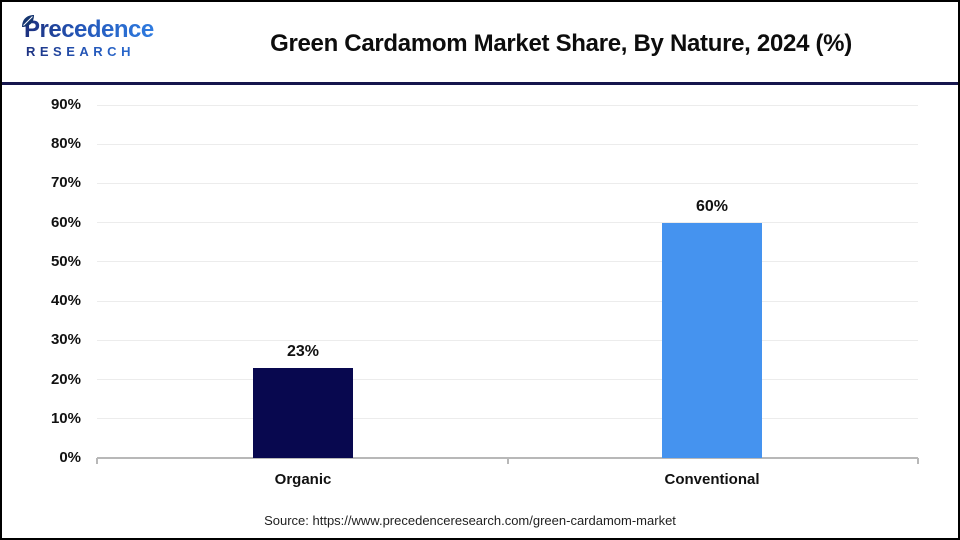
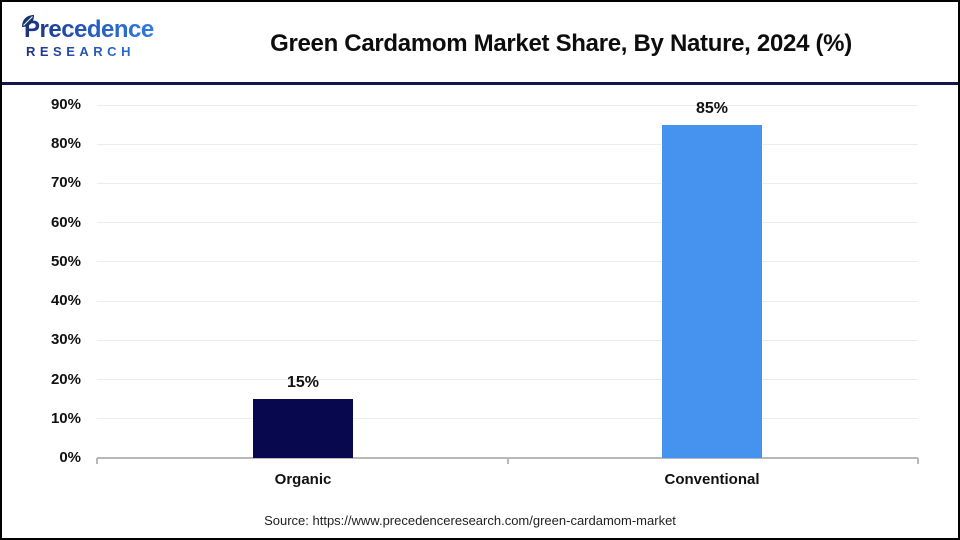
Organic: 23% -> 15%
Conventional: 60% -> 85%
